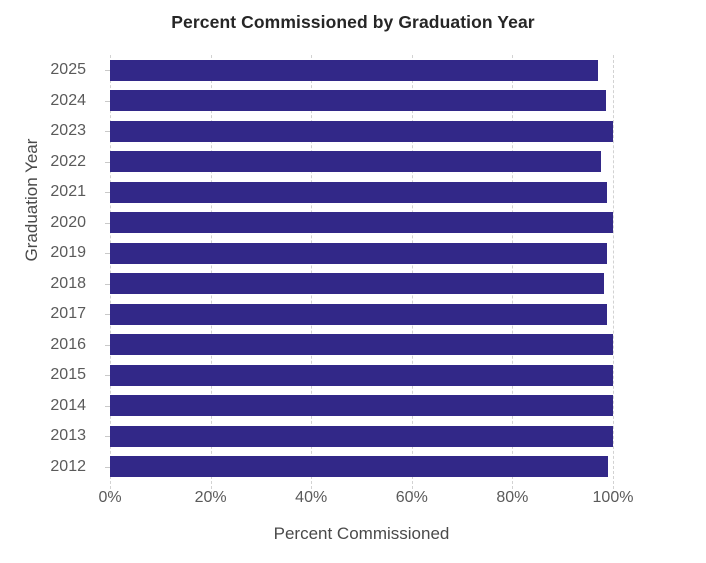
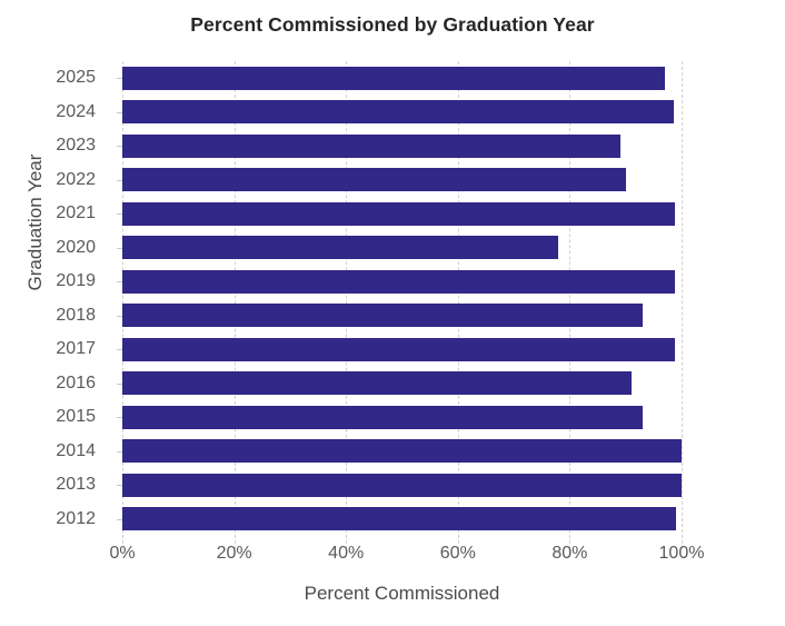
2023: 100% -> 89%
2022: 98% -> 90%
2020: 100% -> 78%
2018: 98% -> 93%
2016: 100% -> 91%
2015: 100% -> 93%
